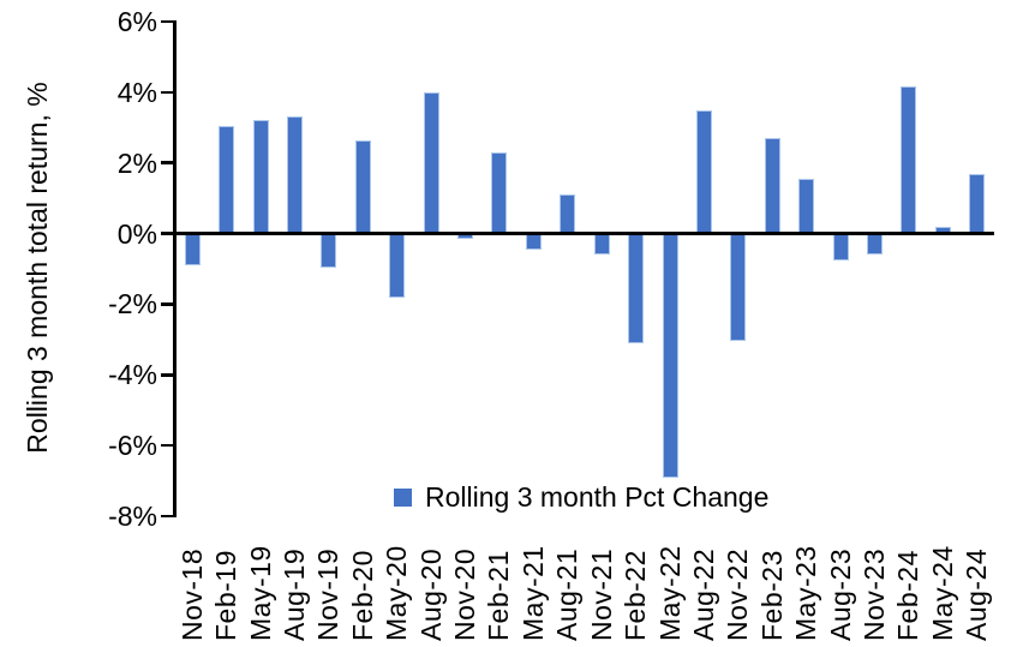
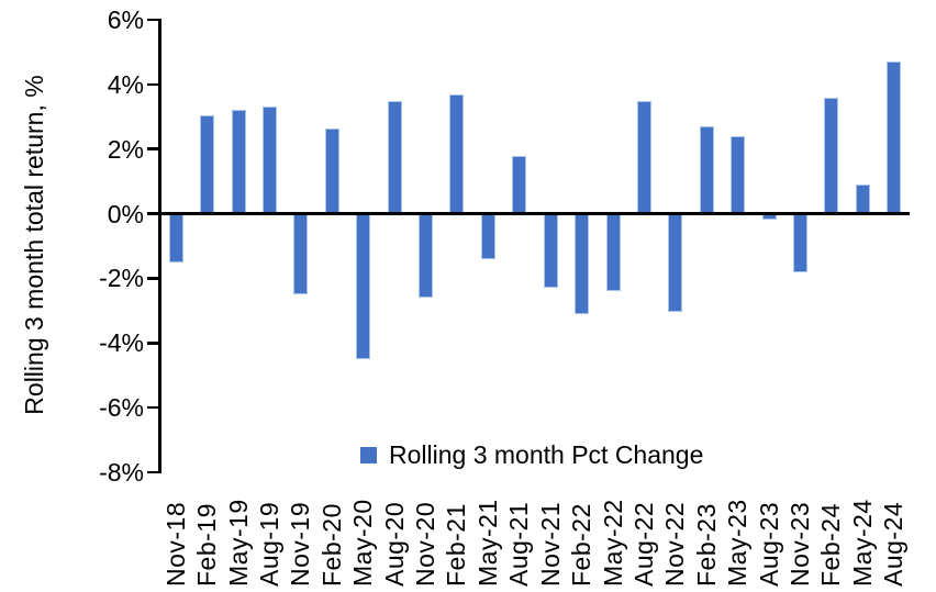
Nov-18: -0.9% -> -1.5%
Nov-19: -0.9% -> -2.5%
May-20: -1.8% -> -4.5%
Aug-20: 4.0% -> 3.5%
Nov-20: -0.1% -> -2.6%
Feb-21: 2.3% -> 3.7%
May-21: -0.5% -> -1.4%
Aug-21: 1.1% -> 1.8%
Nov-21: -0.6% -> -2.3%
May-22: -6.9% -> -2.4%
May-23: 1.6% -> 2.4%
Aug-23: -0.8% -> -0.2%
Nov-23: -0.6% -> -1.8%
Feb-24: 4.2% -> 3.6%
May-24: 0.2% -> 0.9%
Aug-24: 1.7% -> 4.7%
